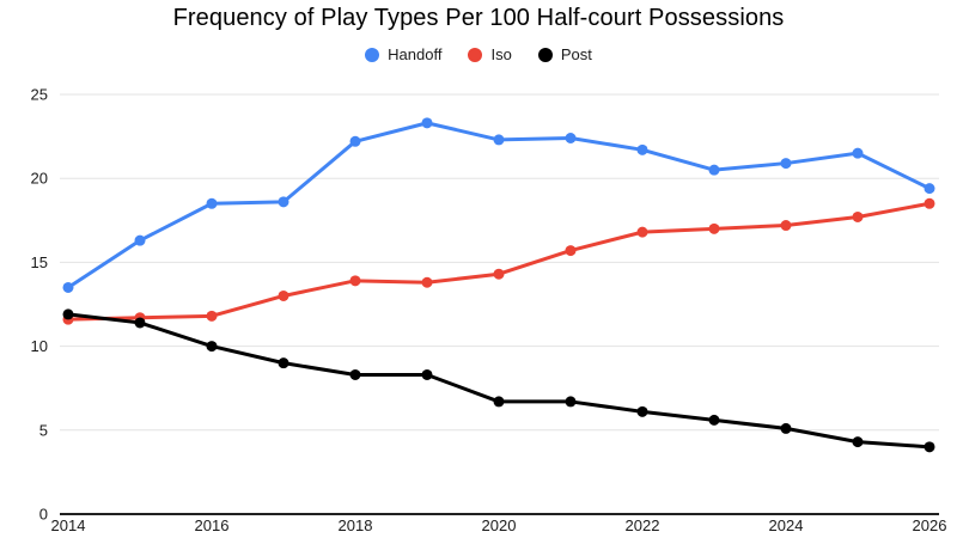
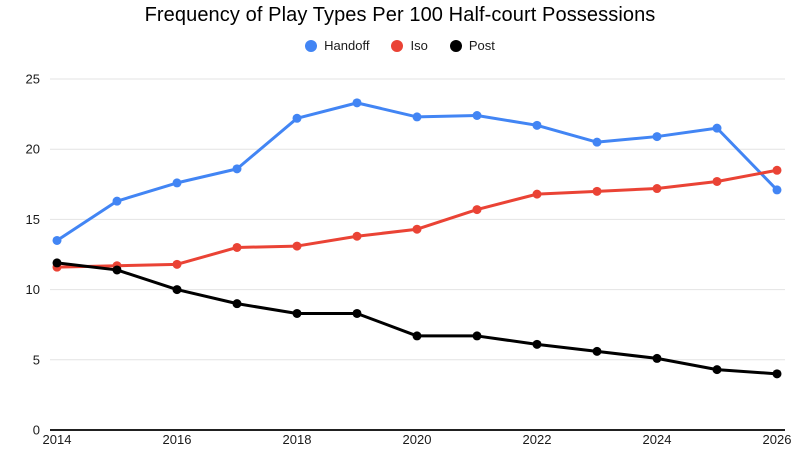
Handoff/2016: 18.5 -> 17.6
Iso/2018: 13.9 -> 13.1
Handoff/2026: 19.4 -> 17.1
